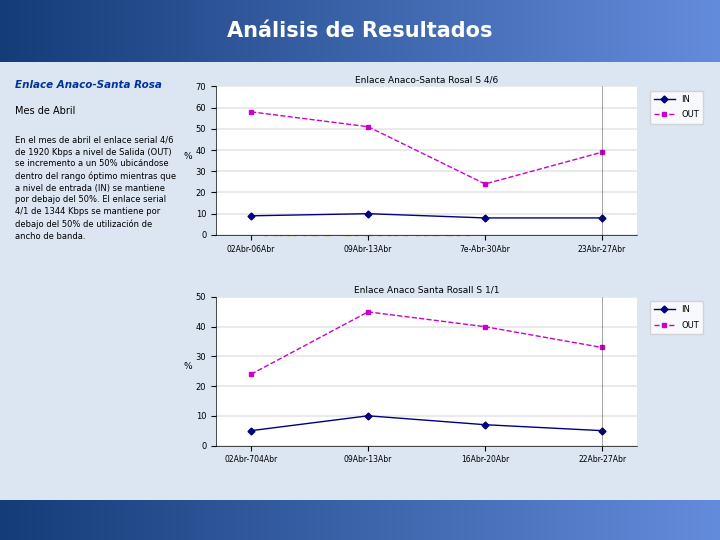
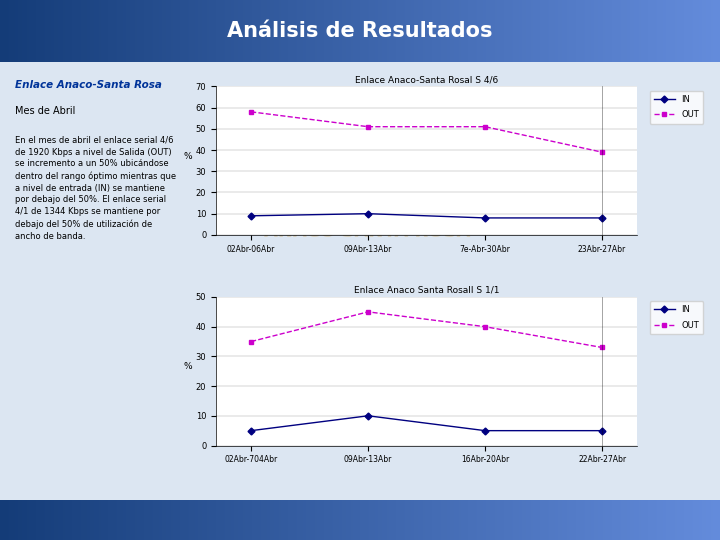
Enlace Anaco-Santa Rosal S 4/6/OUT/7e-Abr-30Abr: 24 -> 51
Enlace Anaco Santa Rosall S 1/1/OUT/02Abr-704Abr: 24 -> 35
Enlace Anaco Santa Rosall S 1/1/IN/16Abr-20Abr: 7 -> 5
